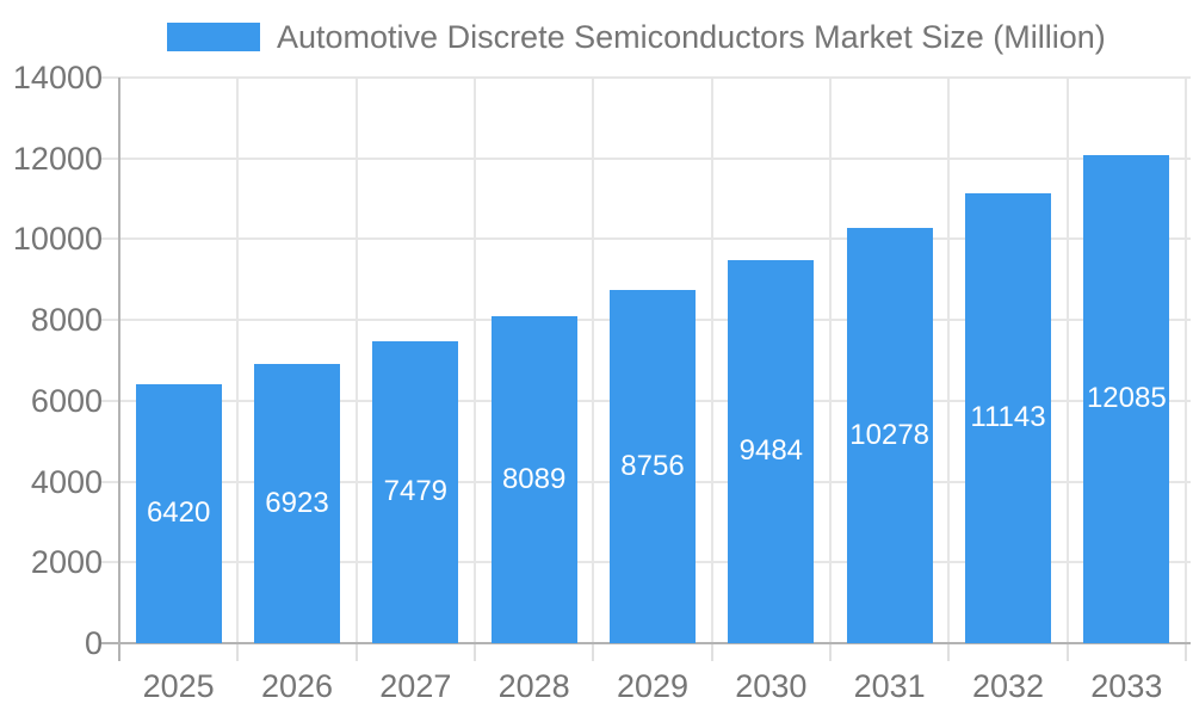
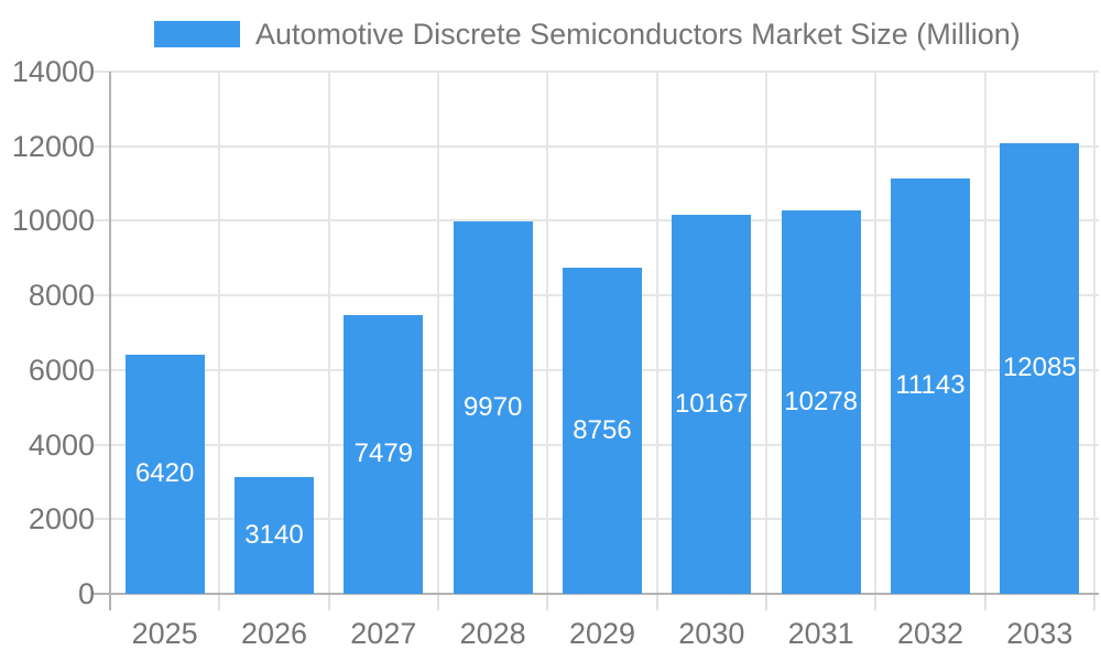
2026: 6923 -> 3140
2028: 8089 -> 9970
2030: 9484 -> 10167
